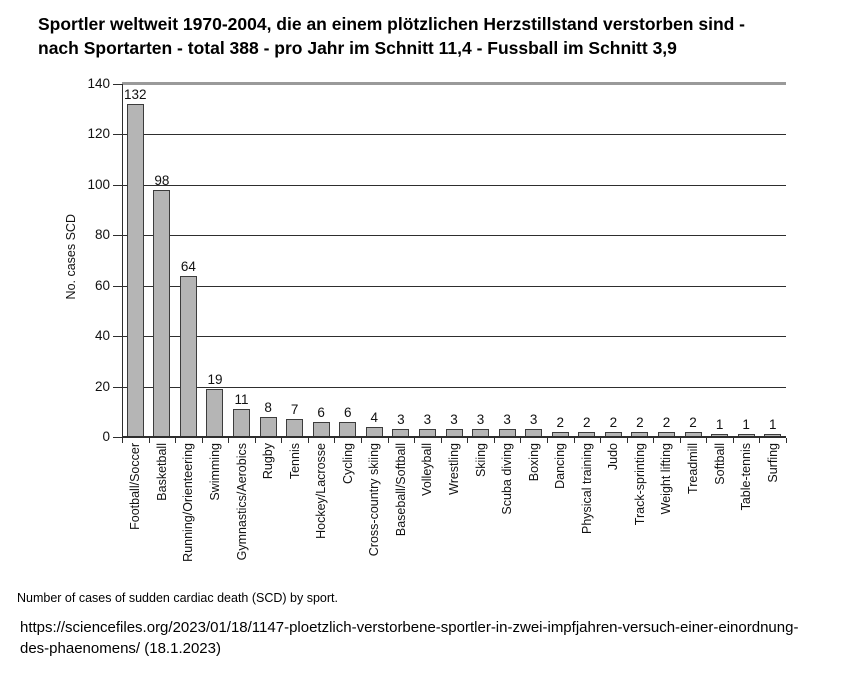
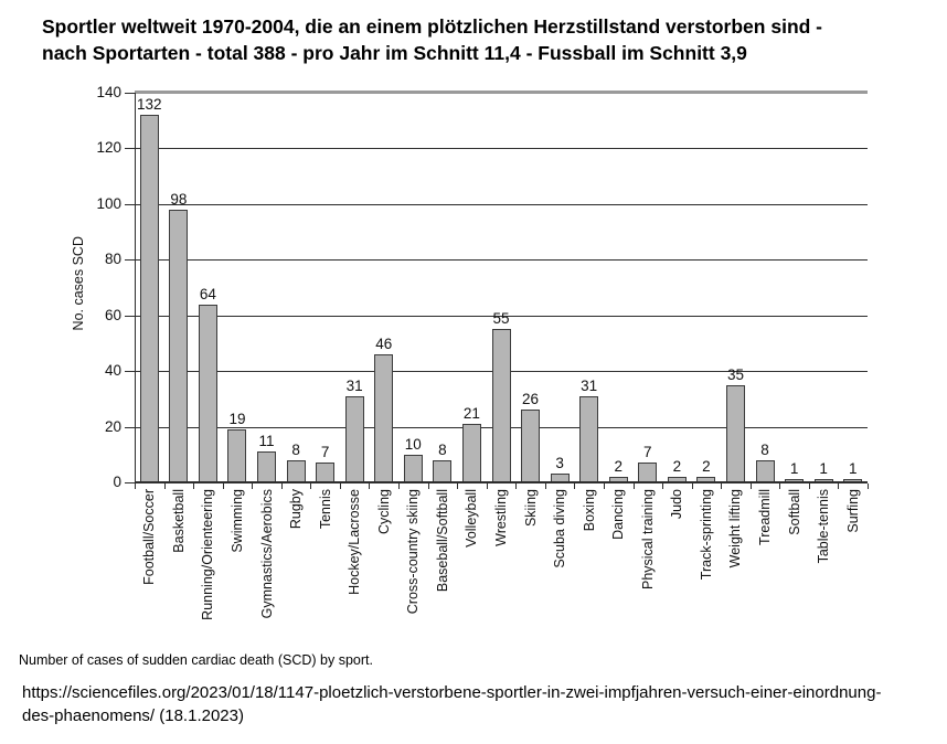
Hockey/Lacrosse: 6 -> 31
Cycling: 6 -> 46
Cross-country skiing: 4 -> 10
Baseball/Softball: 3 -> 8
Volleyball: 3 -> 21
Wrestling: 3 -> 55
Skiing: 3 -> 26
Boxing: 3 -> 31
Physical training: 2 -> 7
Weight lifting: 2 -> 35
Treadmill: 2 -> 8
